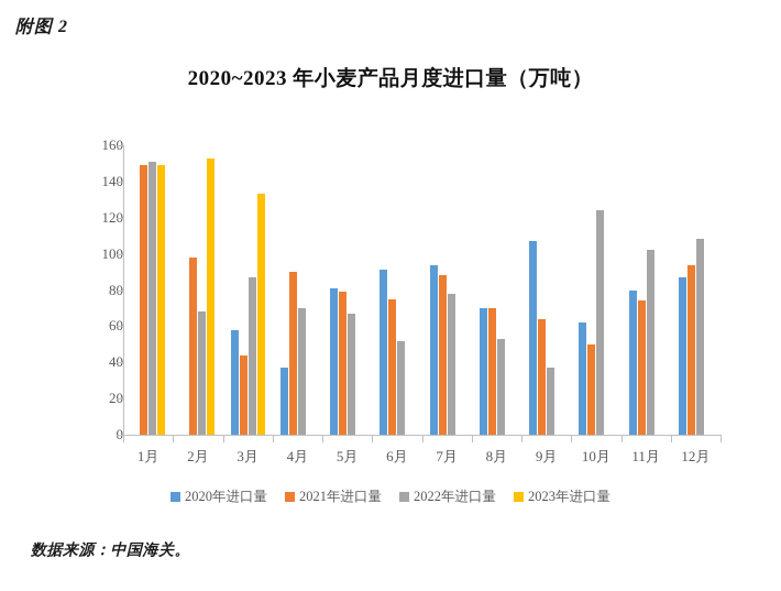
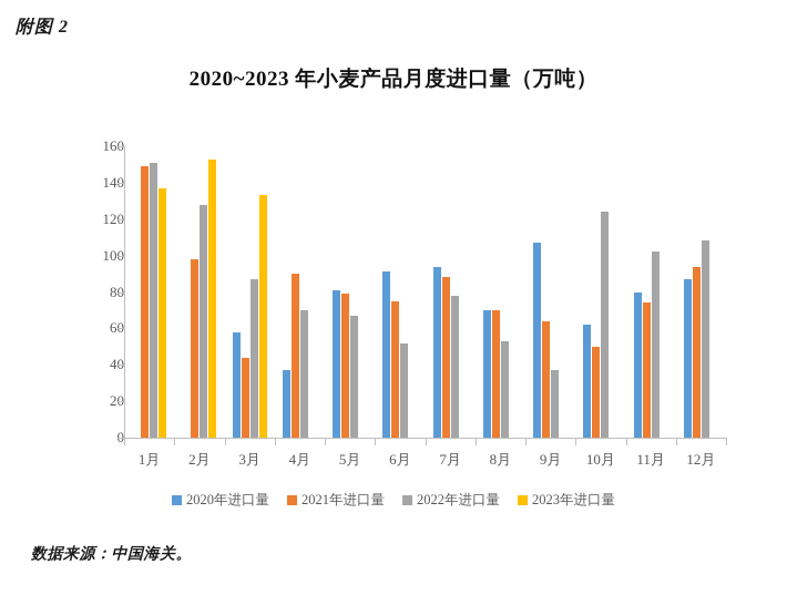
2023年进口量/1月: 149 -> 137
2022年进口量/2月: 68 -> 128
